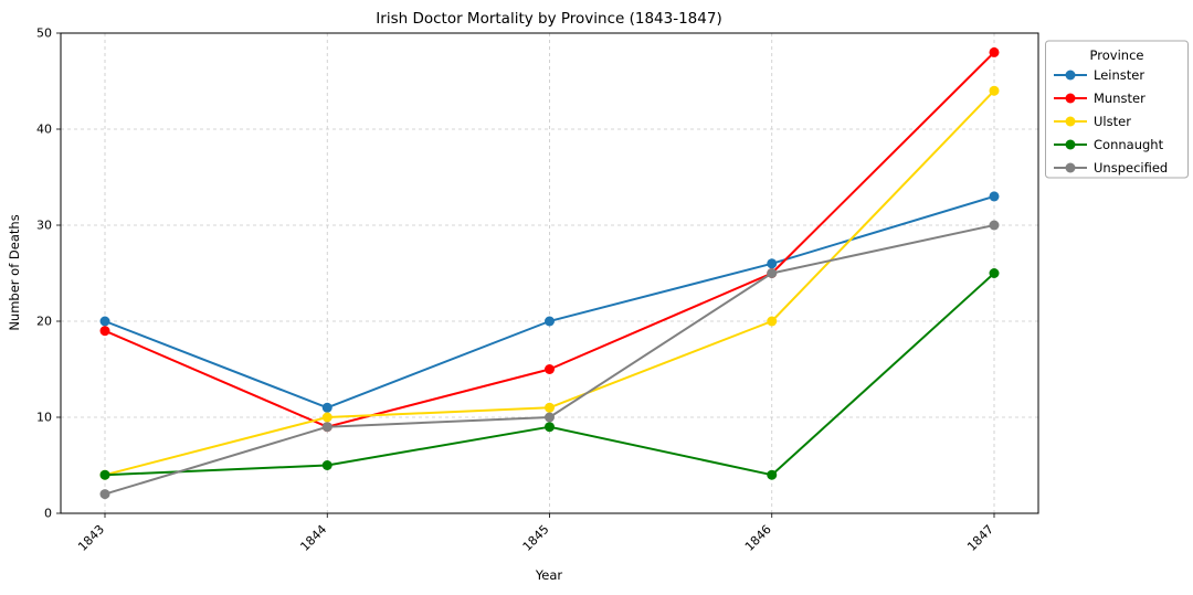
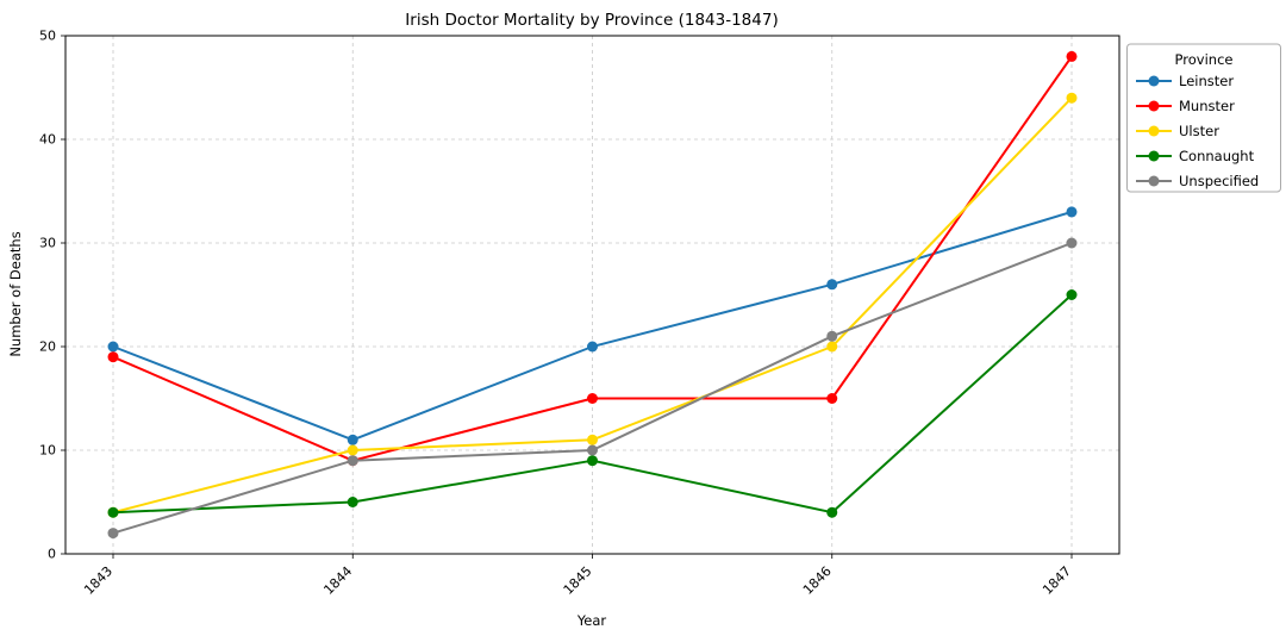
Munster/1846: 25 -> 15
Unspecified/1846: 25 -> 21
